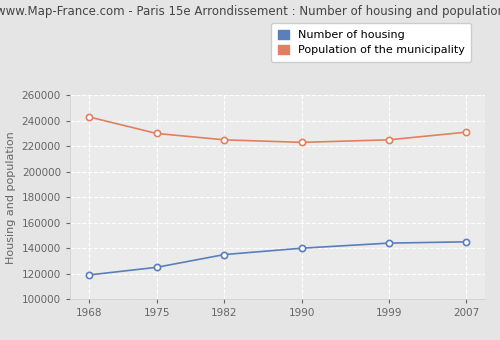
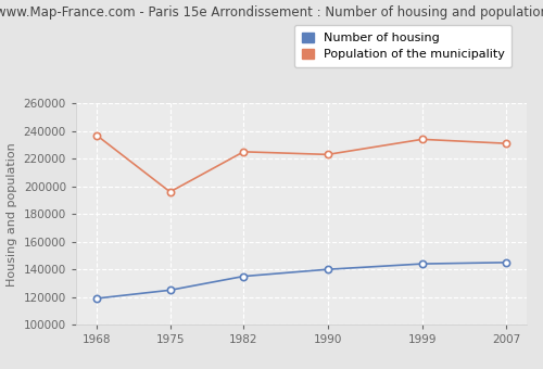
Population of the municipality/1968: 243000 -> 237000
Population of the municipality/1975: 230000 -> 196000
Population of the municipality/1999: 225000 -> 234000
